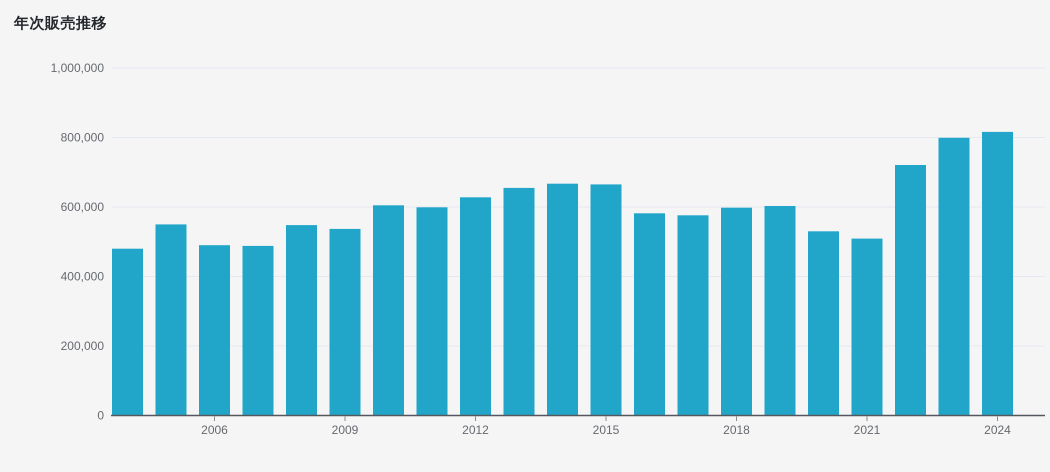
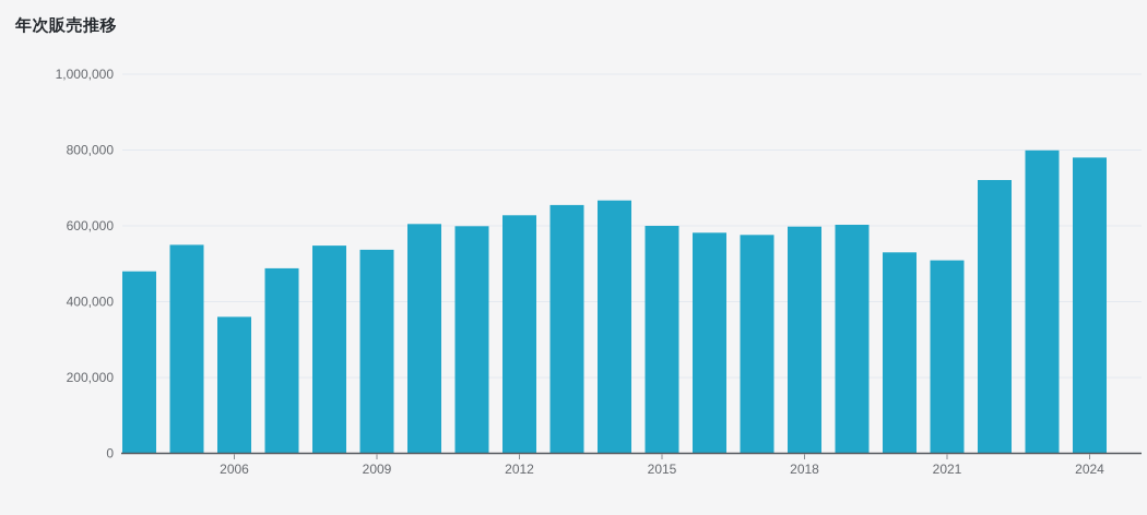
2006: 490000 -> 360000
2015: 660000 -> 600000
2024: 820000 -> 780000
